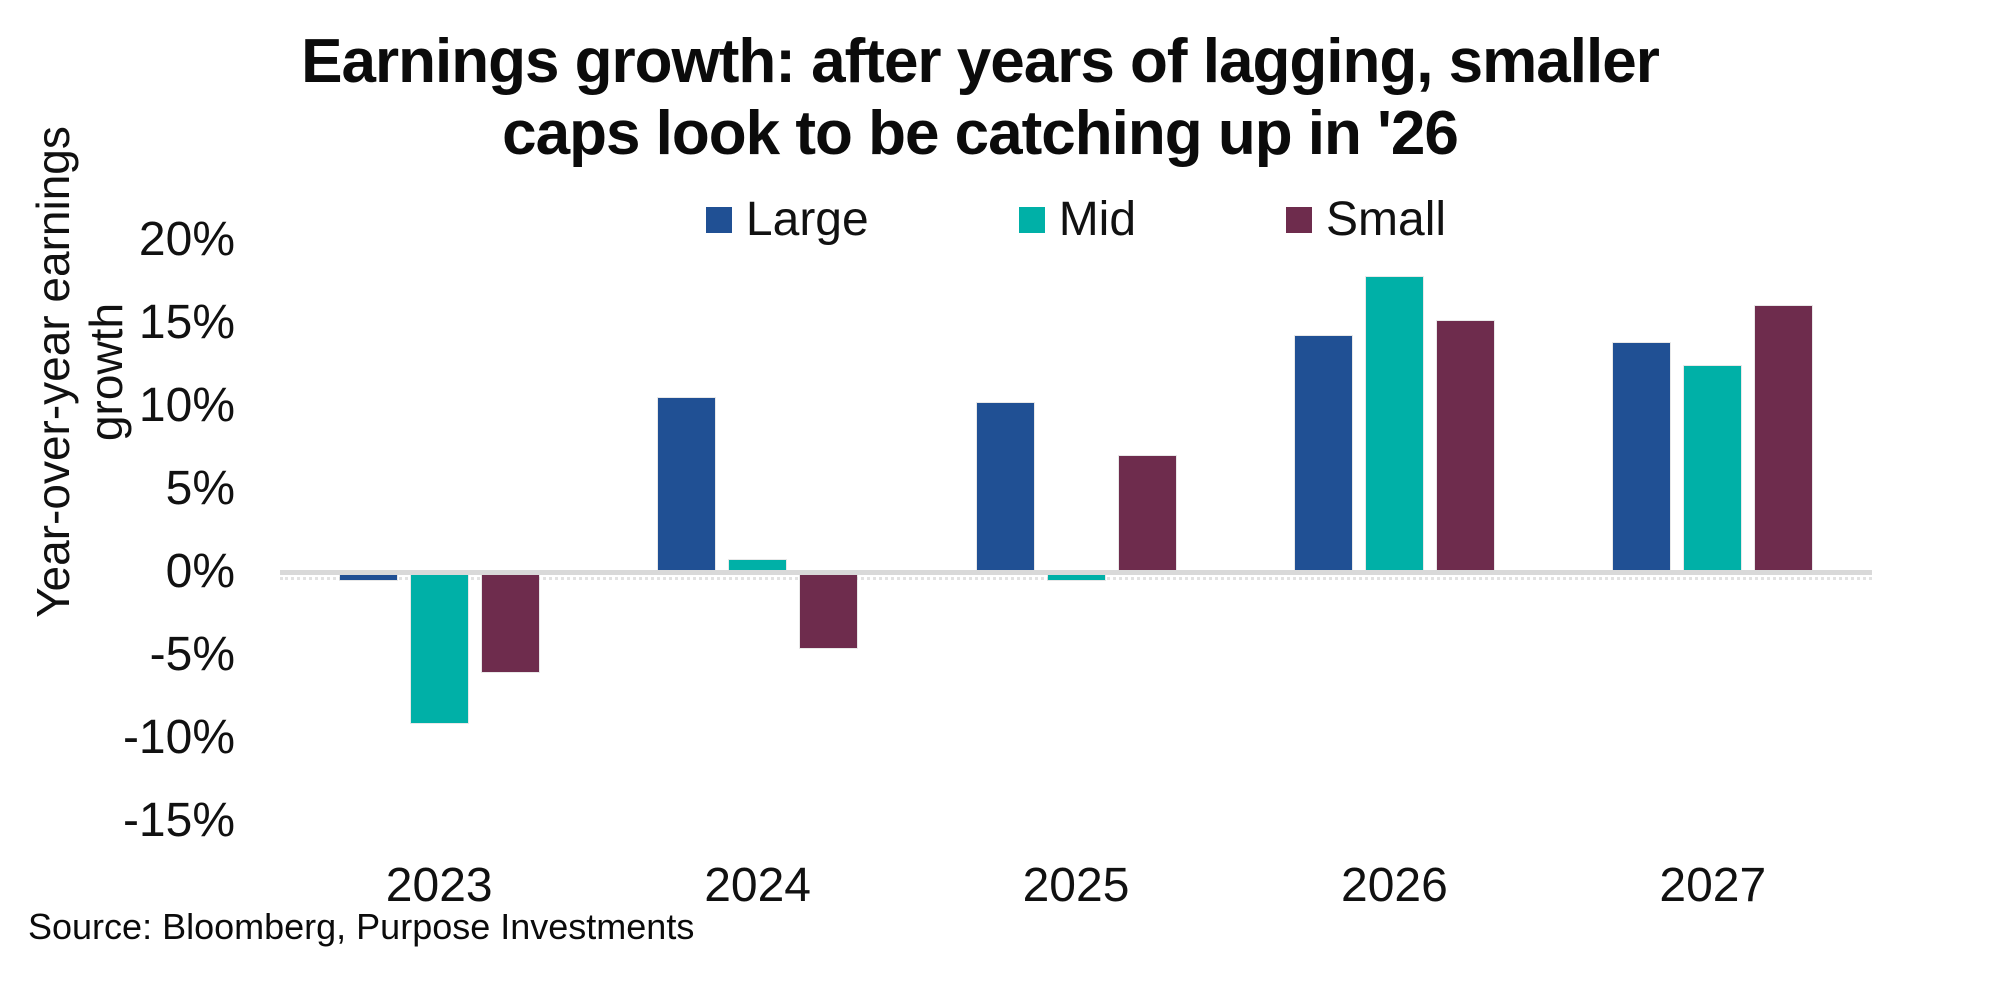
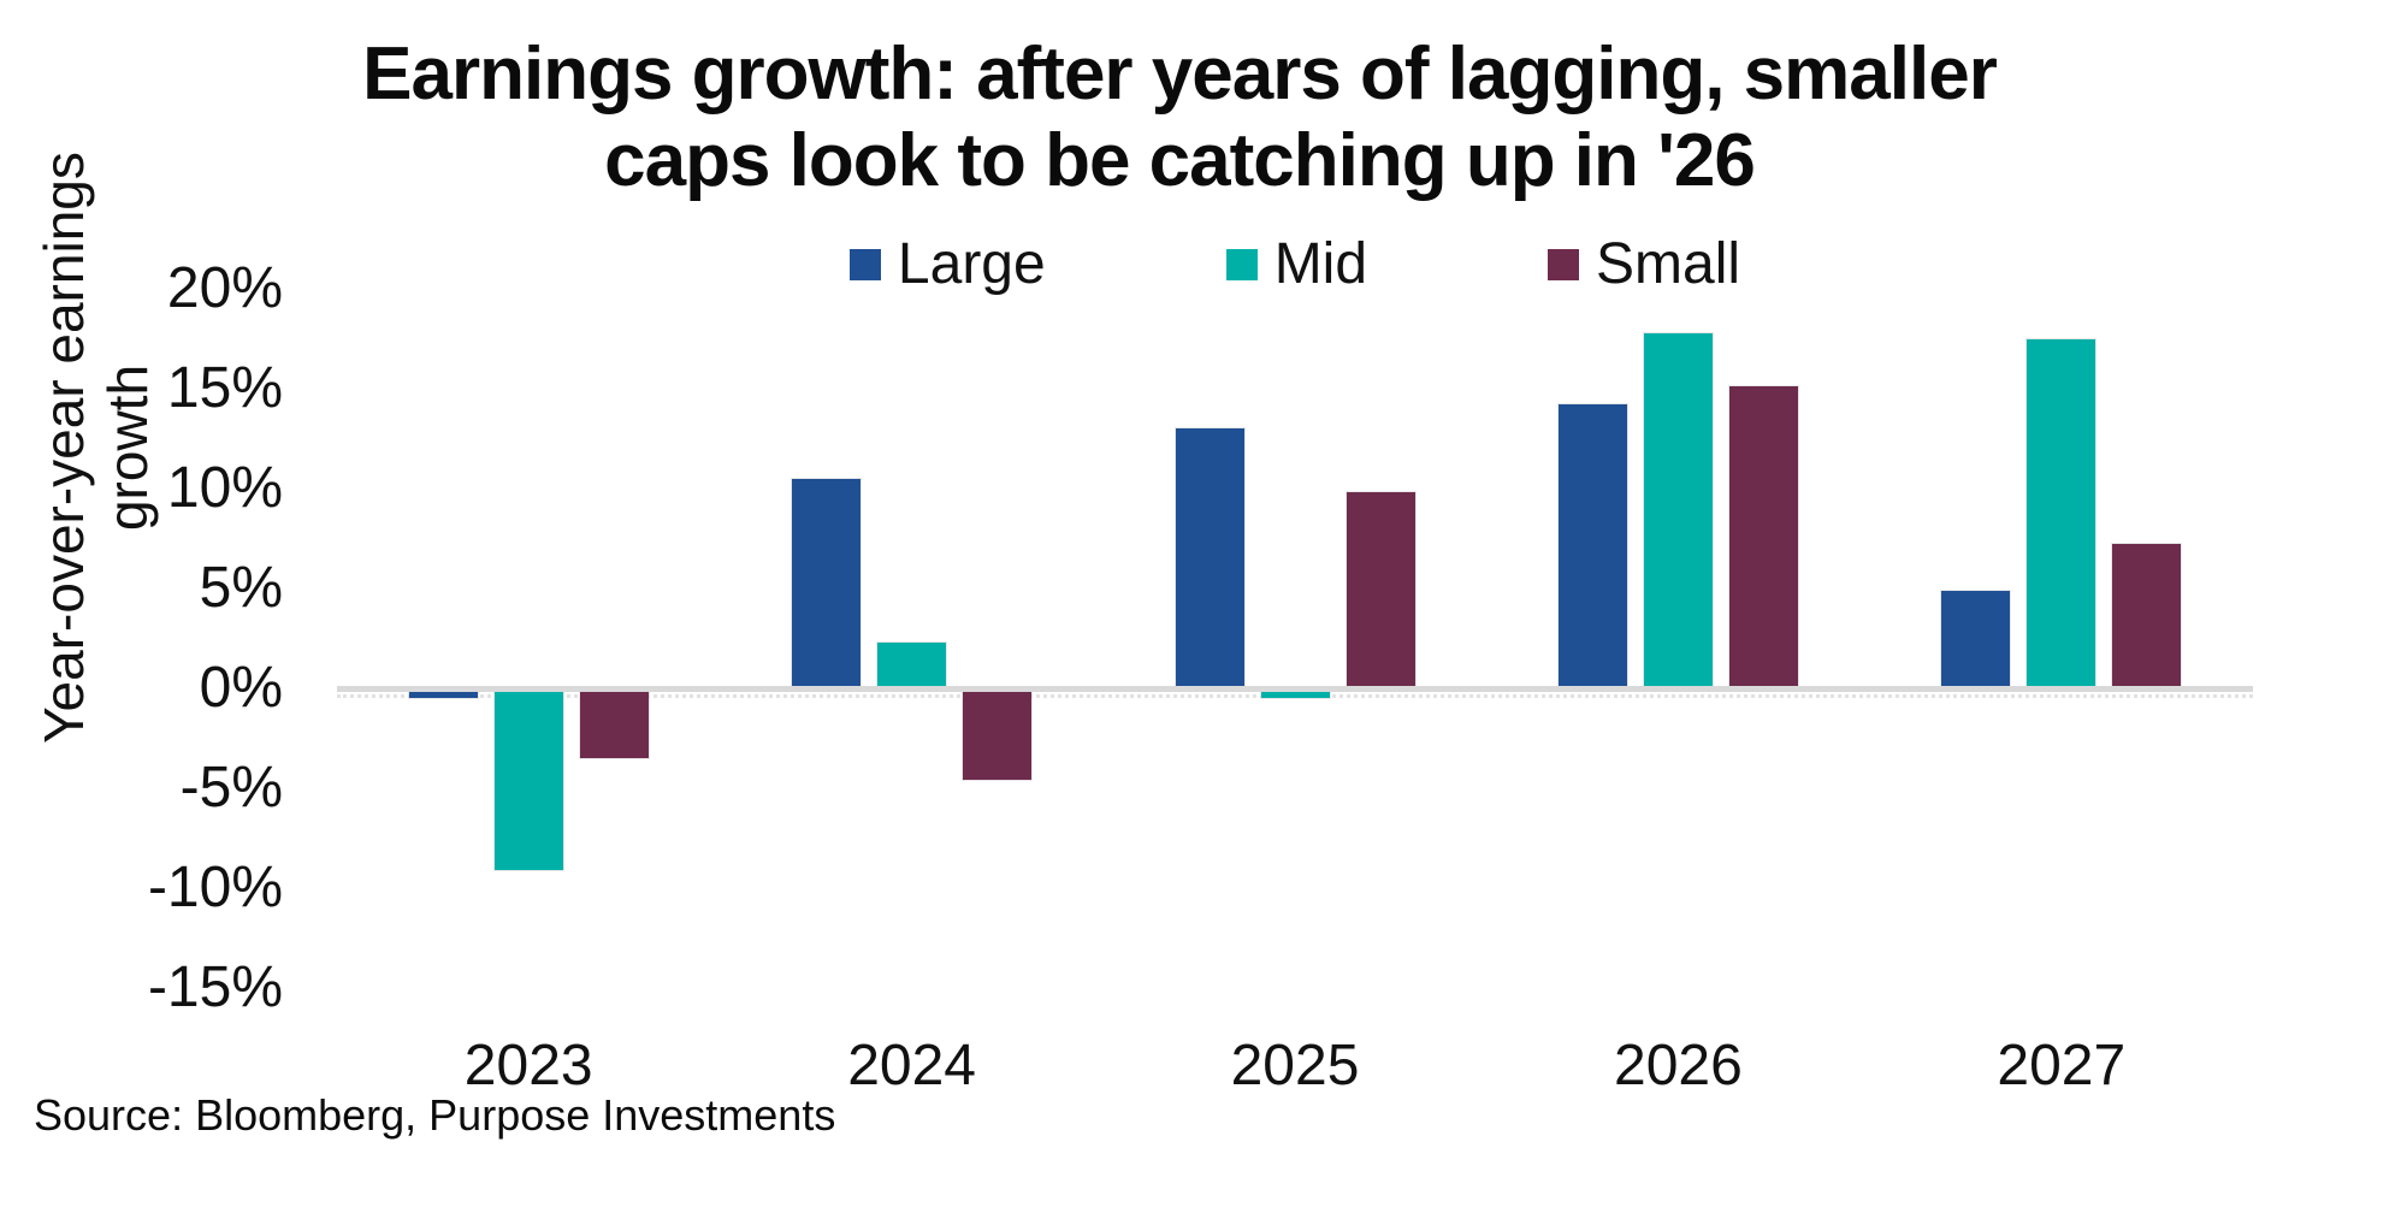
Small/2023: -6.0% -> -3.5%
Mid/2024: 0.7% -> 2.3%
Large/2025: 10.2% -> 13.0%
Small/2025: 7.0% -> 9.8%
Large/2027: 13.8% -> 4.9%
Mid/2027: 12.4% -> 17.5%
Small/2027: 16.0% -> 7.2%
